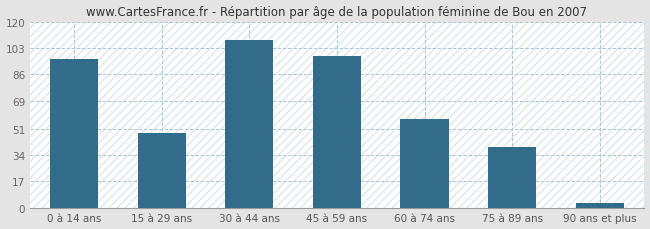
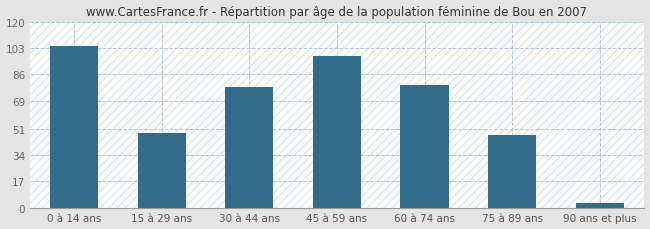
0 à 14 ans: 96 -> 104
30 à 44 ans: 108 -> 78
60 à 74 ans: 57 -> 79
75 à 89 ans: 39 -> 47
